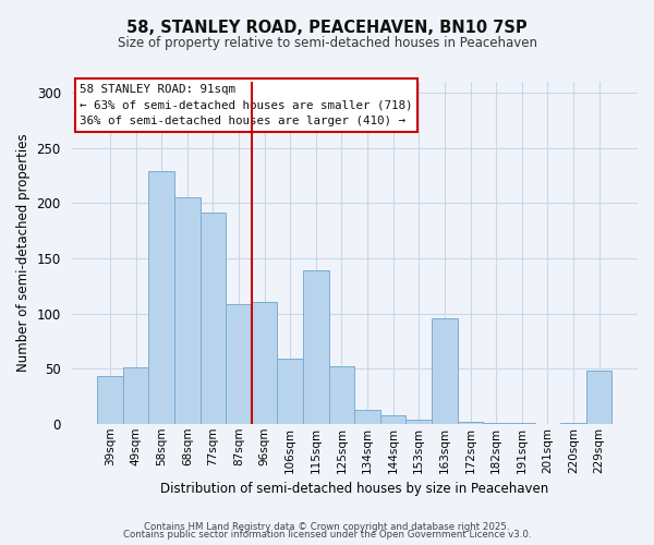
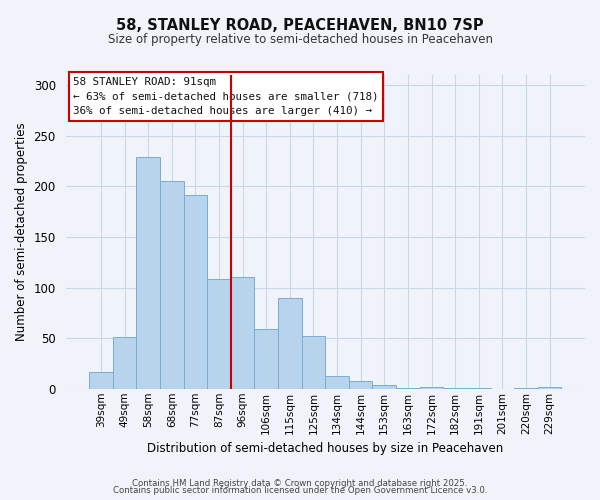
39sqm: 43 -> 17
115sqm: 139 -> 90
163sqm: 96 -> 1
229sqm: 48 -> 2
